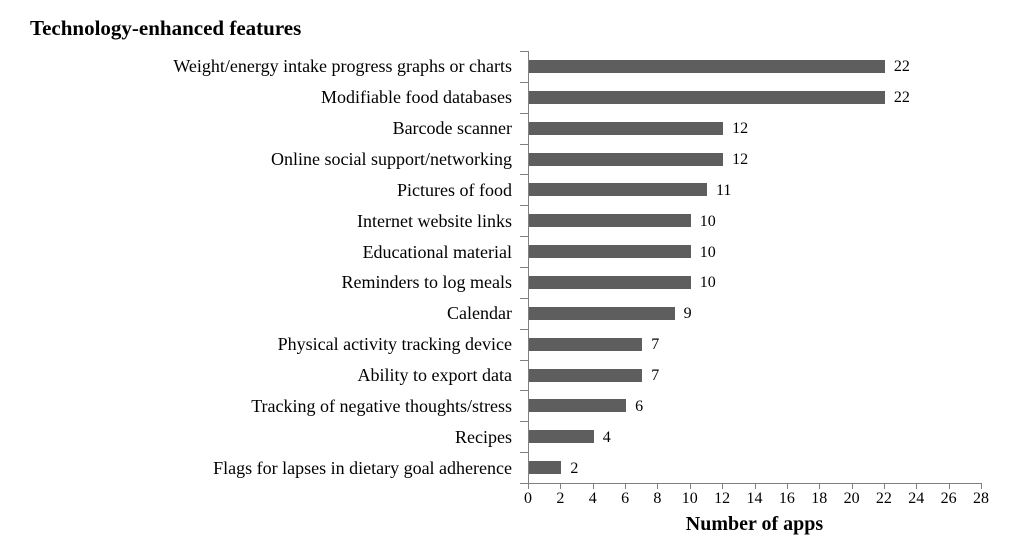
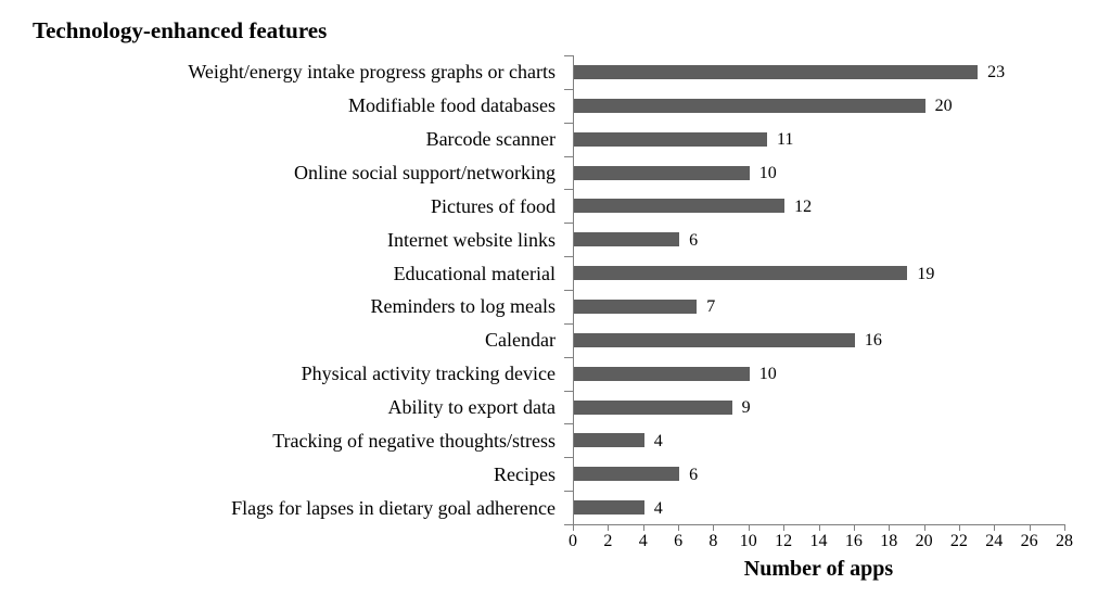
Weight/energy intake progress graphs or charts: 22 -> 23
Modifiable food databases: 22 -> 20
Barcode scanner: 12 -> 11
Online social support/networking: 12 -> 10
Pictures of food: 11 -> 12
Internet website links: 10 -> 6
Educational material: 10 -> 19
Reminders to log meals: 10 -> 7
Calendar: 9 -> 16
Physical activity tracking device: 7 -> 10
Ability to export data: 7 -> 9
Tracking of negative thoughts/stress: 6 -> 4
Recipes: 4 -> 6
Flags for lapses in dietary goal adherence: 2 -> 4
